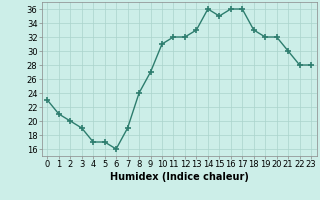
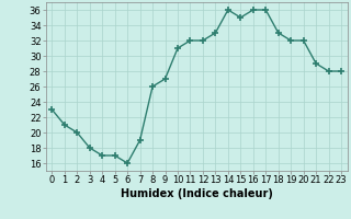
3: 19 -> 18
8: 24 -> 26
21: 30 -> 29
